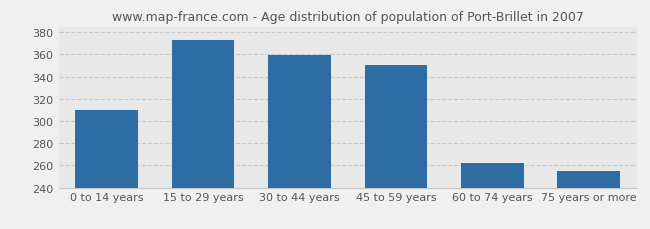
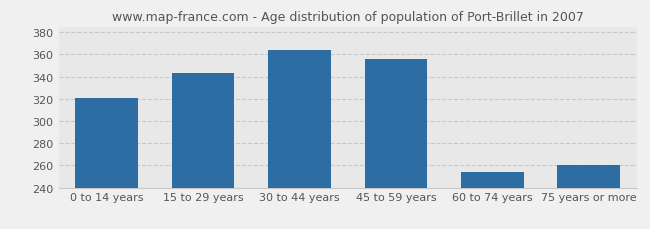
0 to 14 years: 310 -> 321
15 to 29 years: 373 -> 343
30 to 44 years: 359 -> 364
45 to 59 years: 350 -> 356
60 to 74 years: 262 -> 254
75 years or more: 255 -> 260
